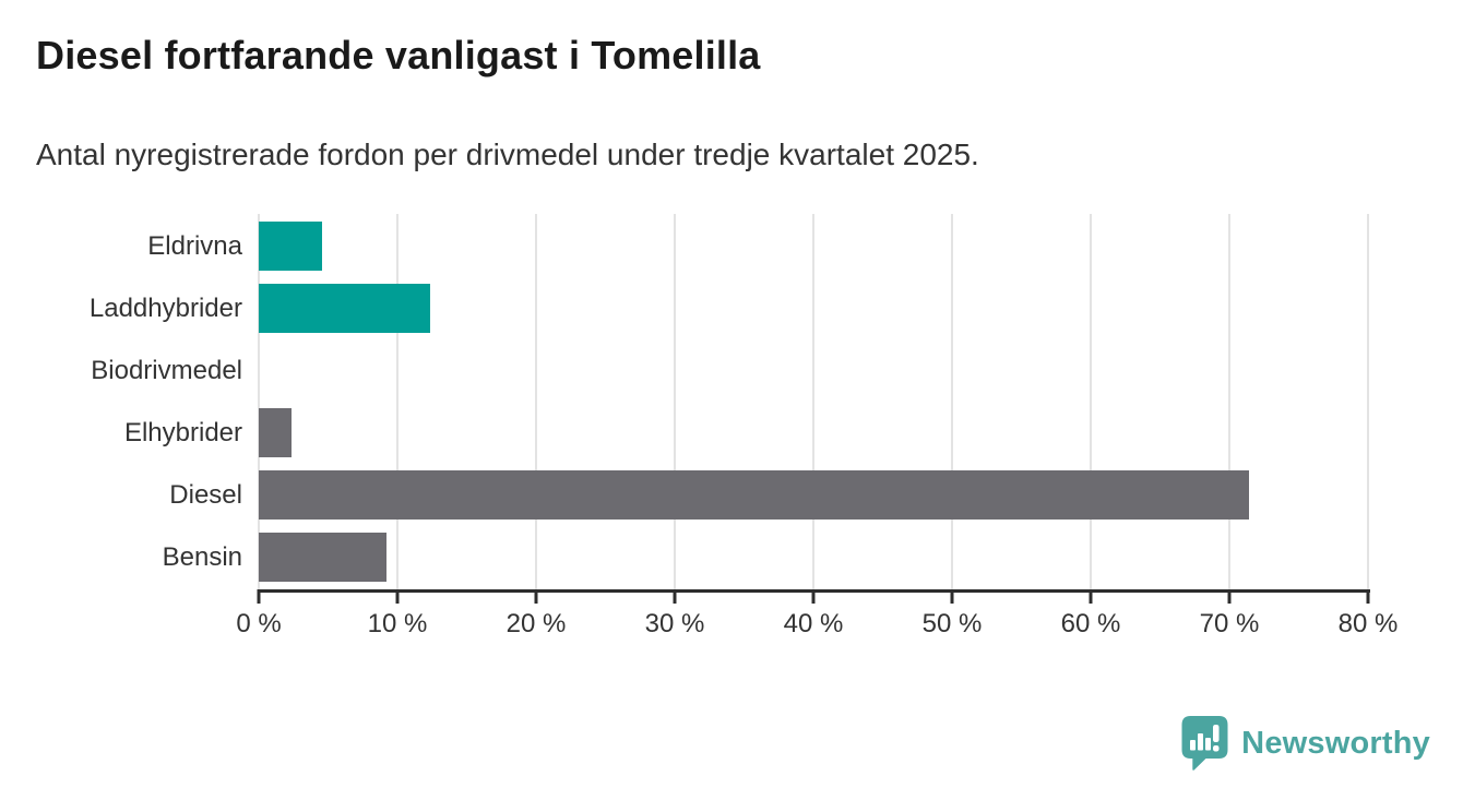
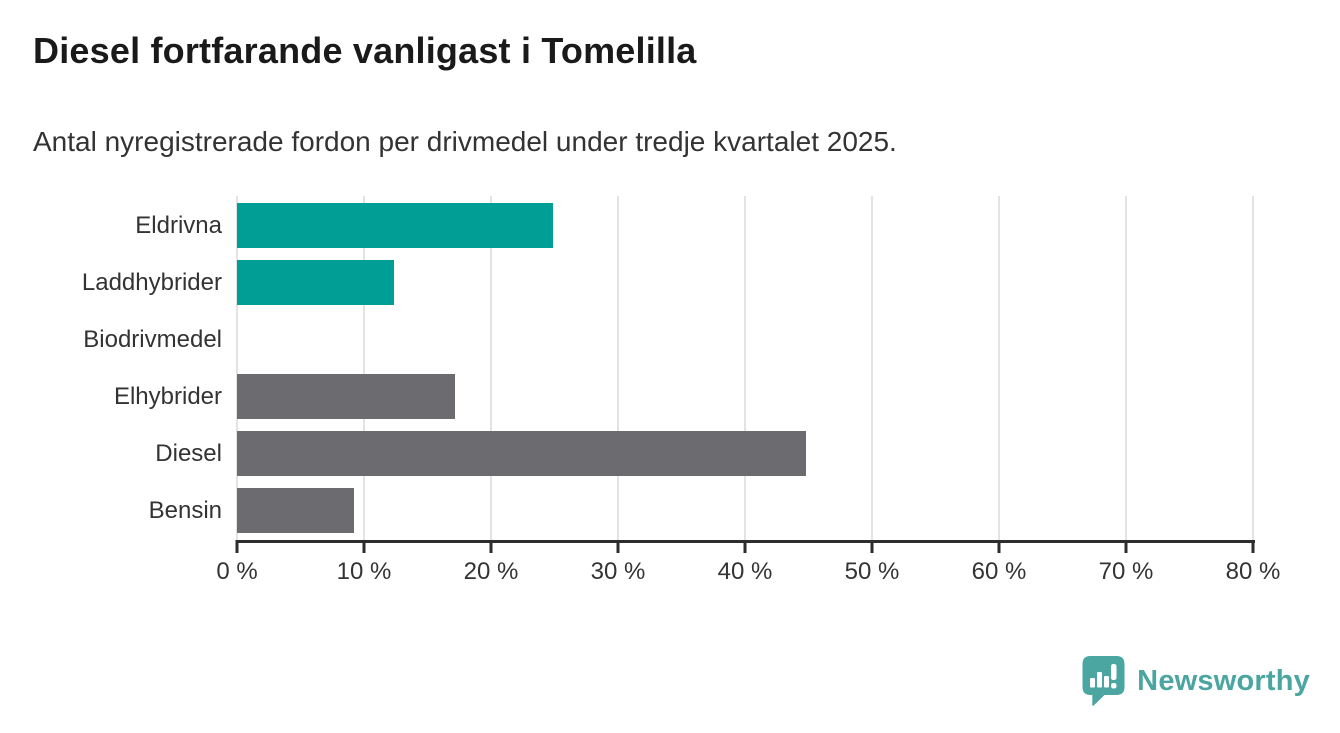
Eldrivna: 4.6% -> 24.9%
Elhybrider: 2.4% -> 17.2%
Diesel: 71.4% -> 44.8%
